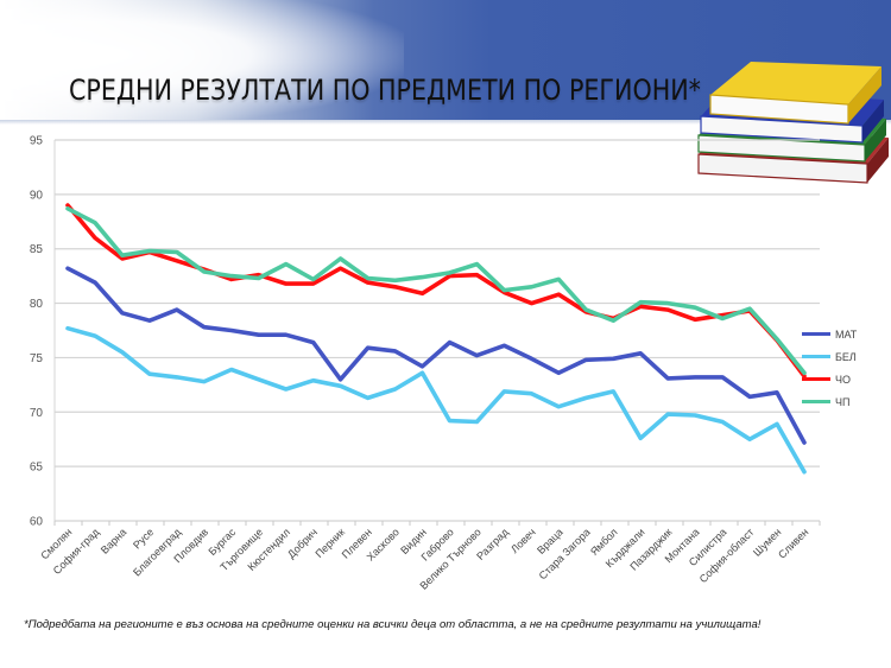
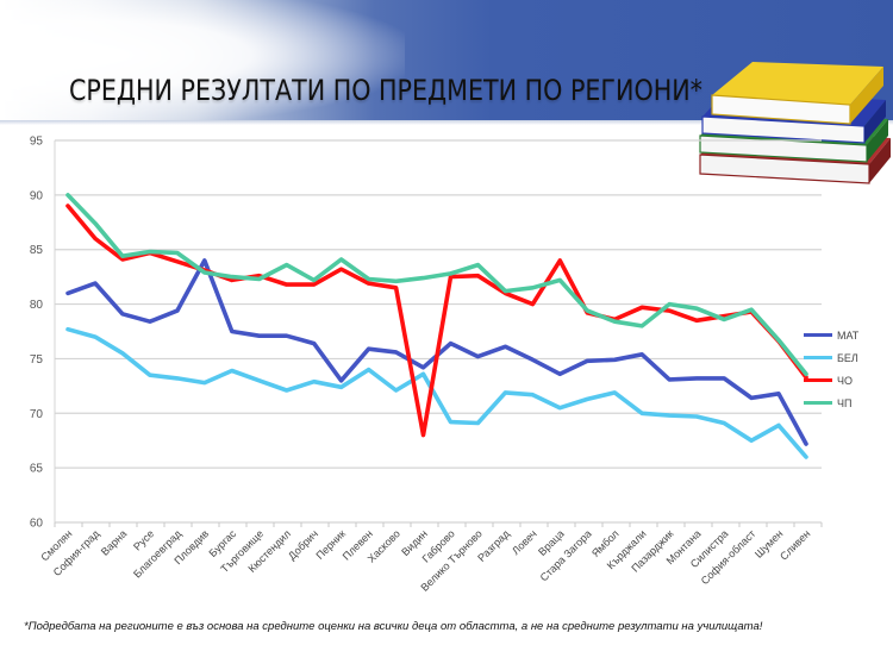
МАТ/Смолян: 83 -> 81
ЧП/Смолян: 89 -> 90
МАТ/Пловдив: 78 -> 84
БЕЛ/Плевен: 71 -> 74
ЧО/Видин: 81 -> 68
ЧО/Враца: 81 -> 84
БЕЛ/Кърджали: 68 -> 70
ЧП/Кърджали: 80 -> 78
БЕЛ/Сливен: 64 -> 66
